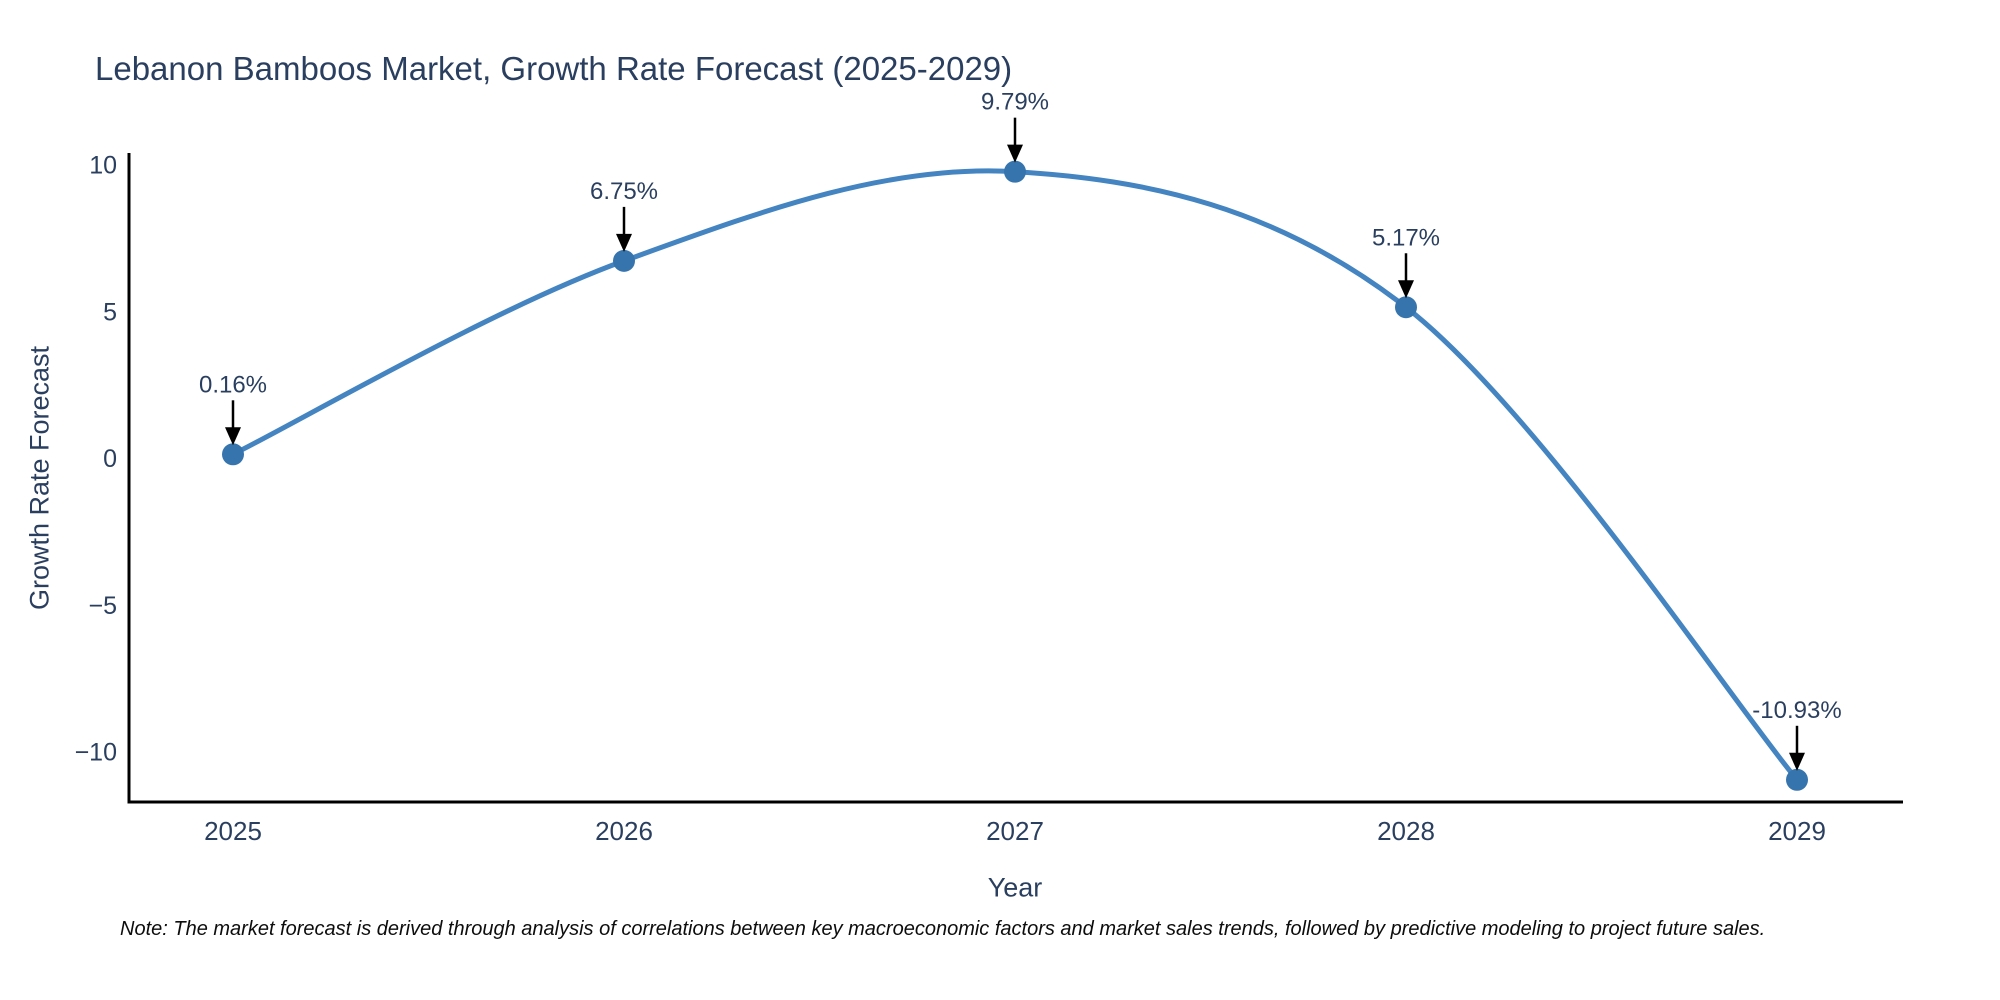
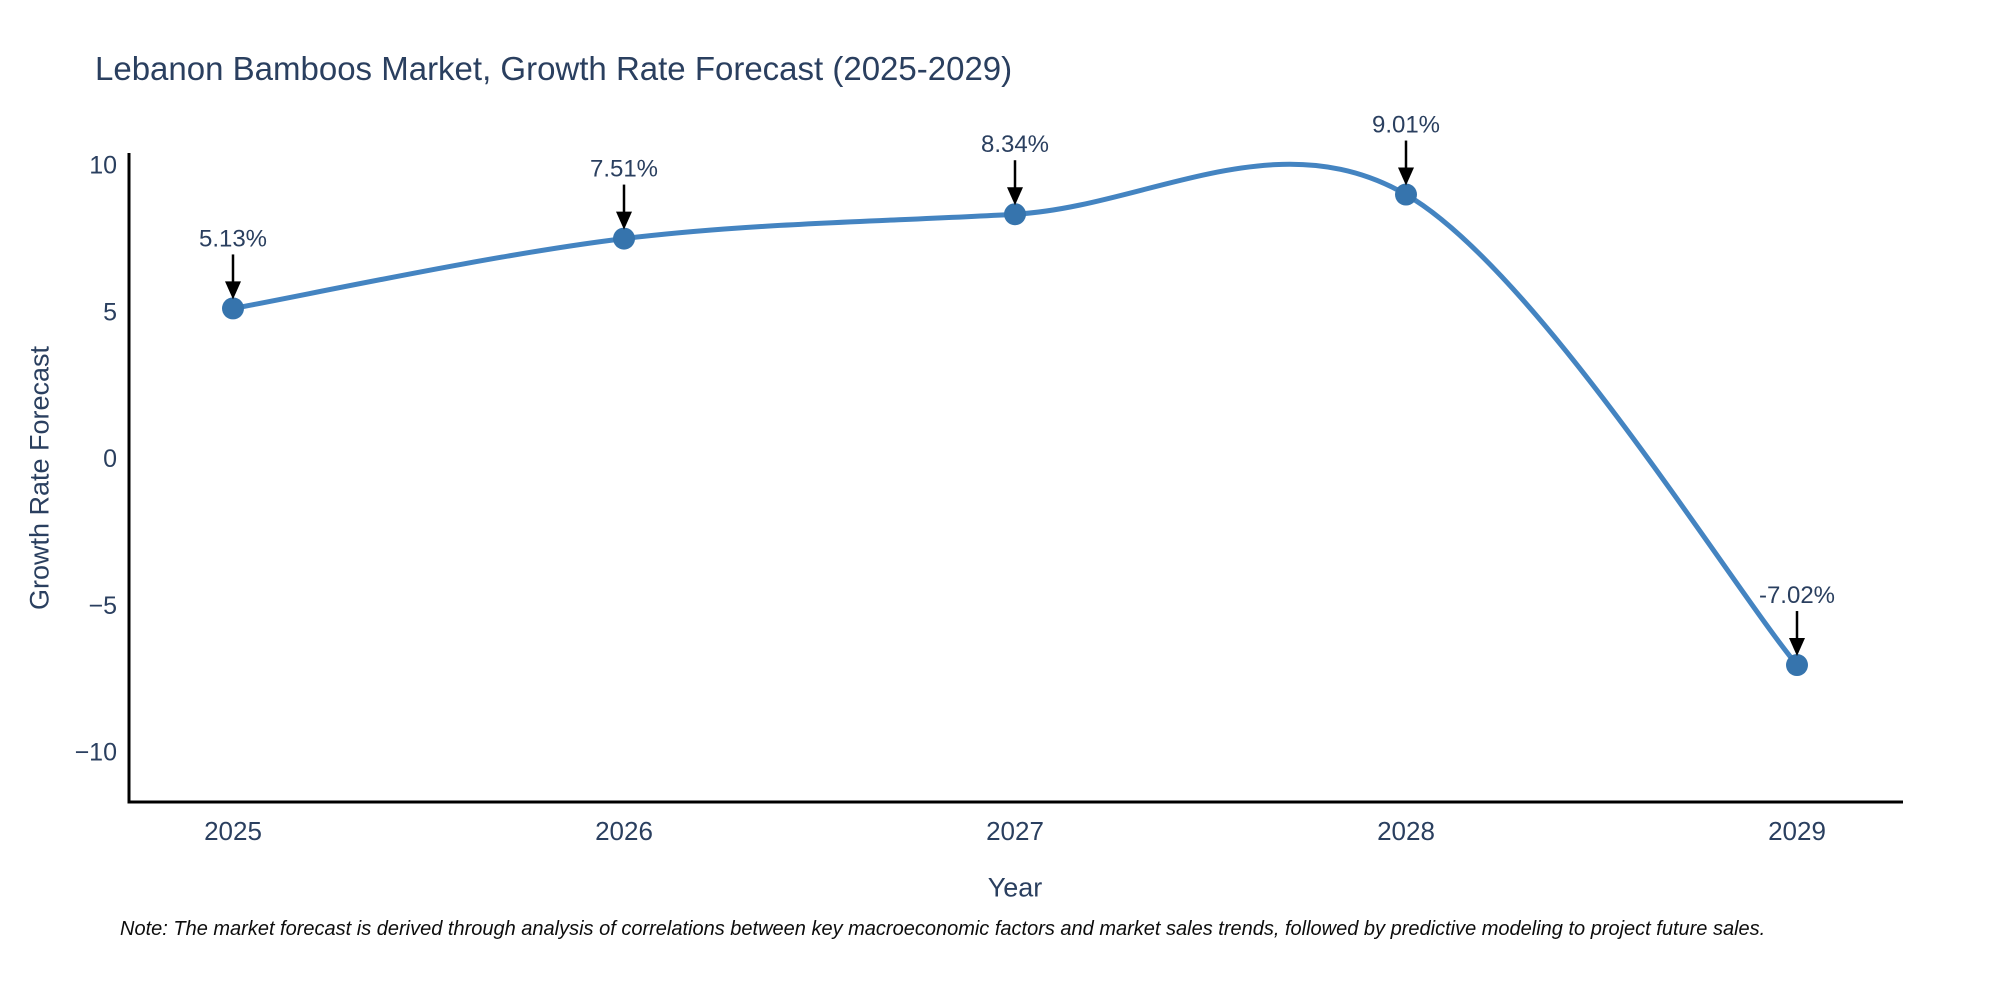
2025: 0.16% -> 5.13%
2026: 6.75% -> 7.51%
2027: 9.79% -> 8.34%
2028: 5.17% -> 9.01%
2029: -10.93% -> -7.02%
